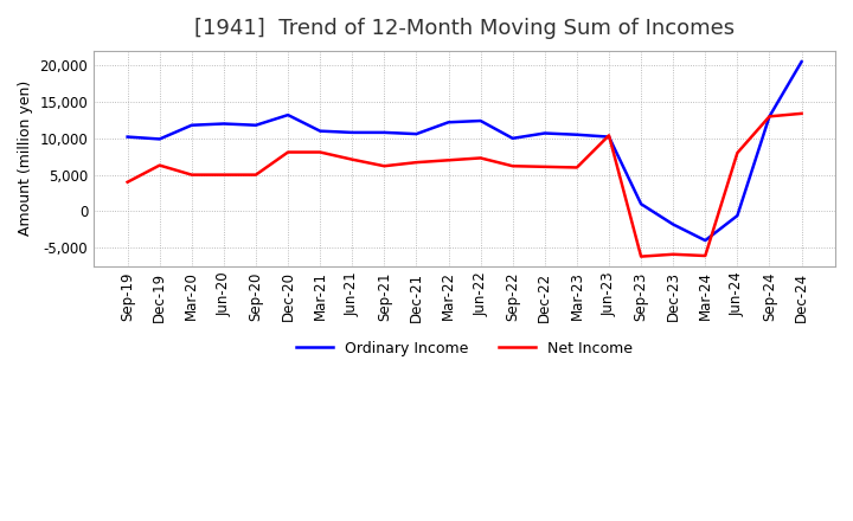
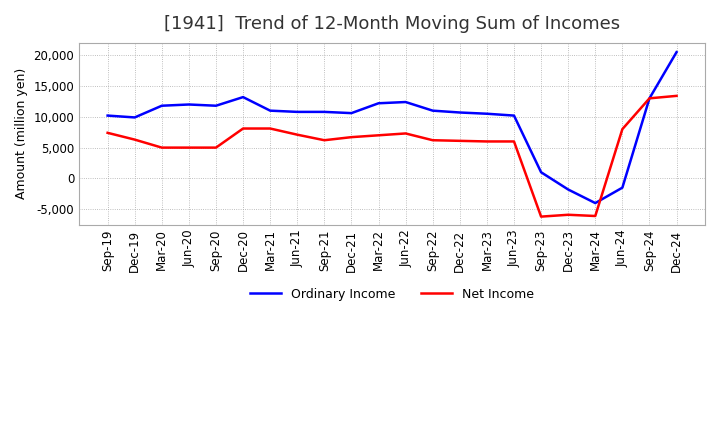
Net Income/Sep-19: 4,000 -> 7,400
Ordinary Income/Sep-22: 10,000 -> 11,000
Net Income/Jun-23: 10,400 -> 6,000
Ordinary Income/Jun-24: -600 -> -1,500
